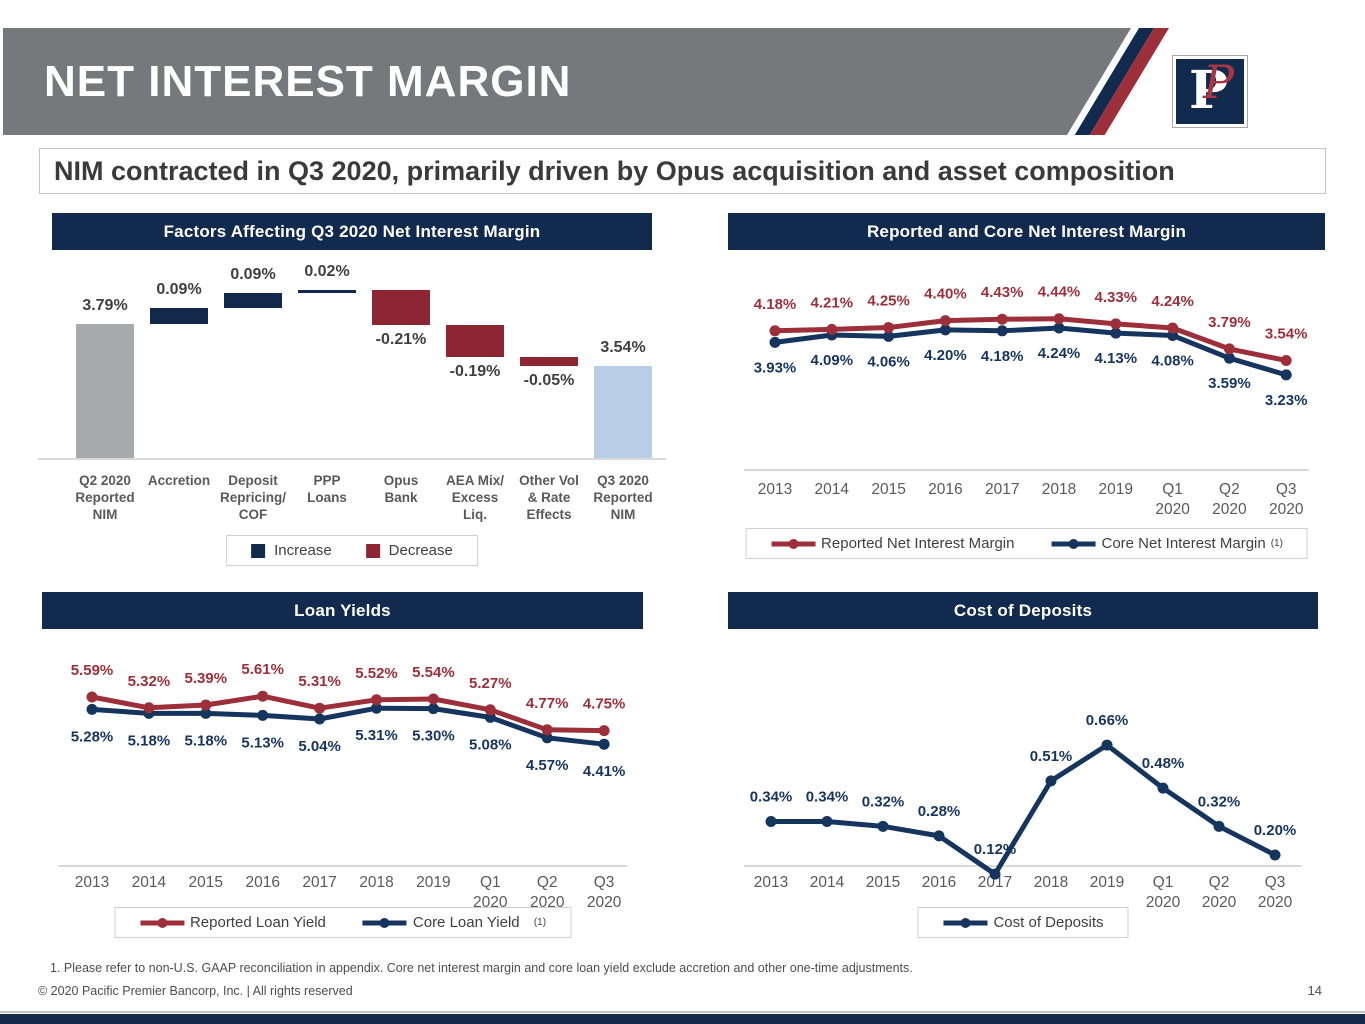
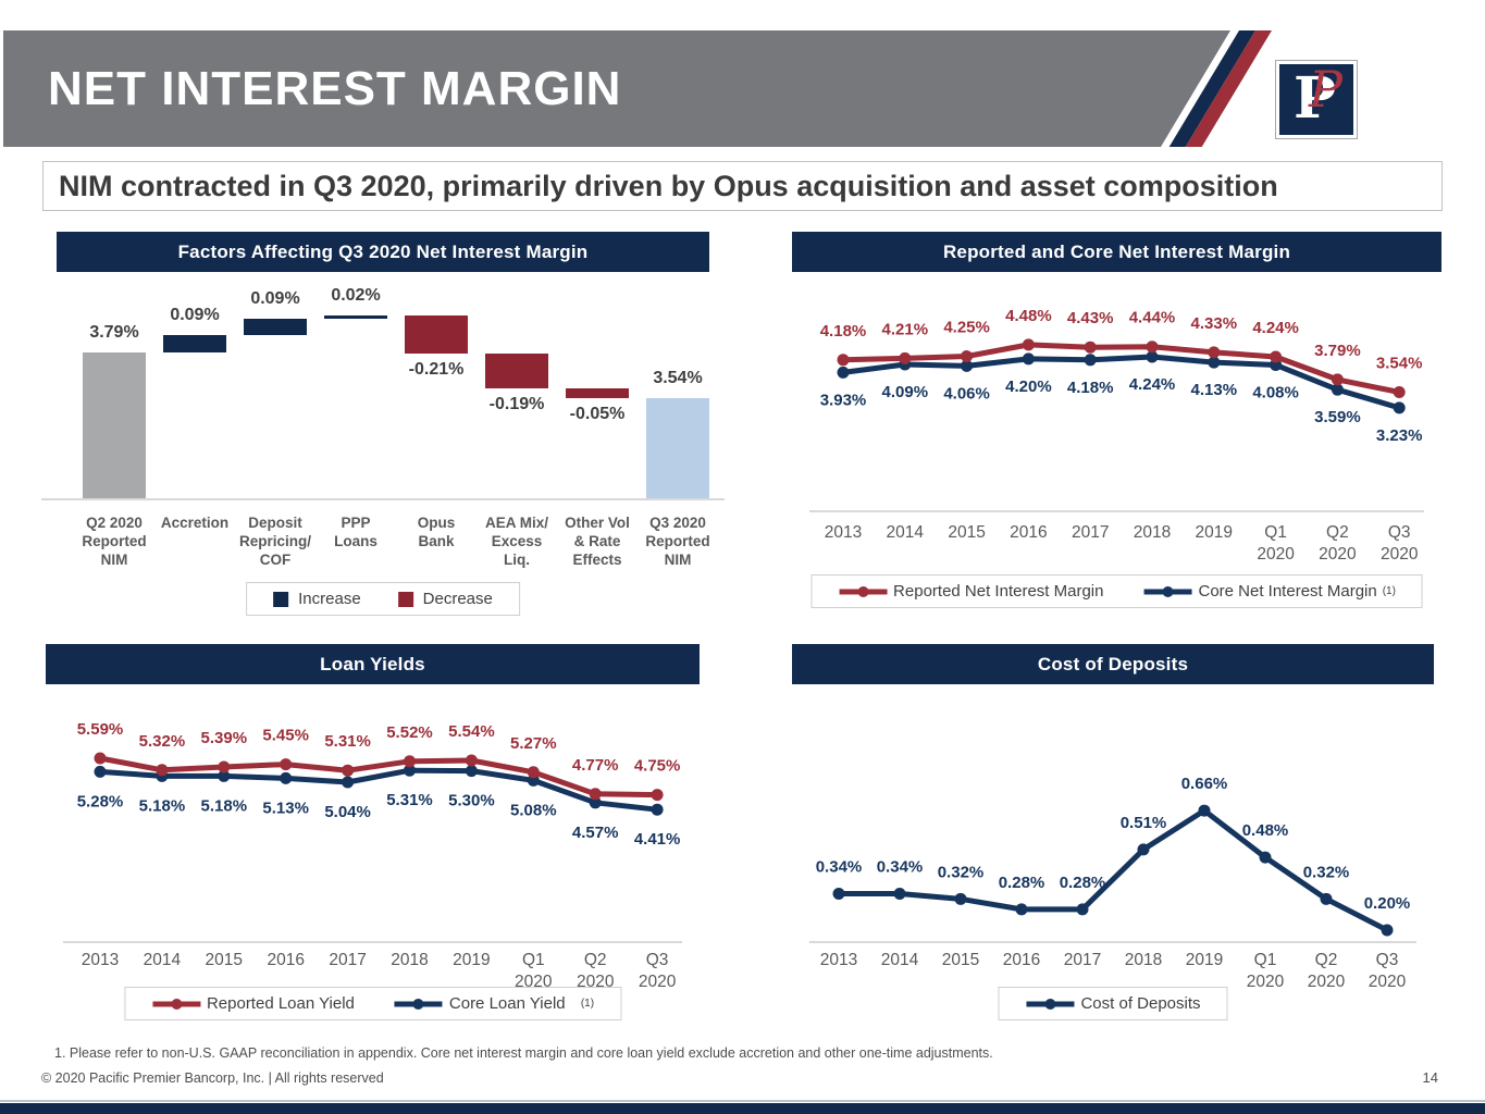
Reported and Core Net Interest Margin/Reported Net Interest Margin/2016: 4.40% -> 4.48%
Loan Yields/Reported Loan Yield/2016: 5.61% -> 5.45%
Cost of Deposits/2017: 0.12% -> 0.28%
